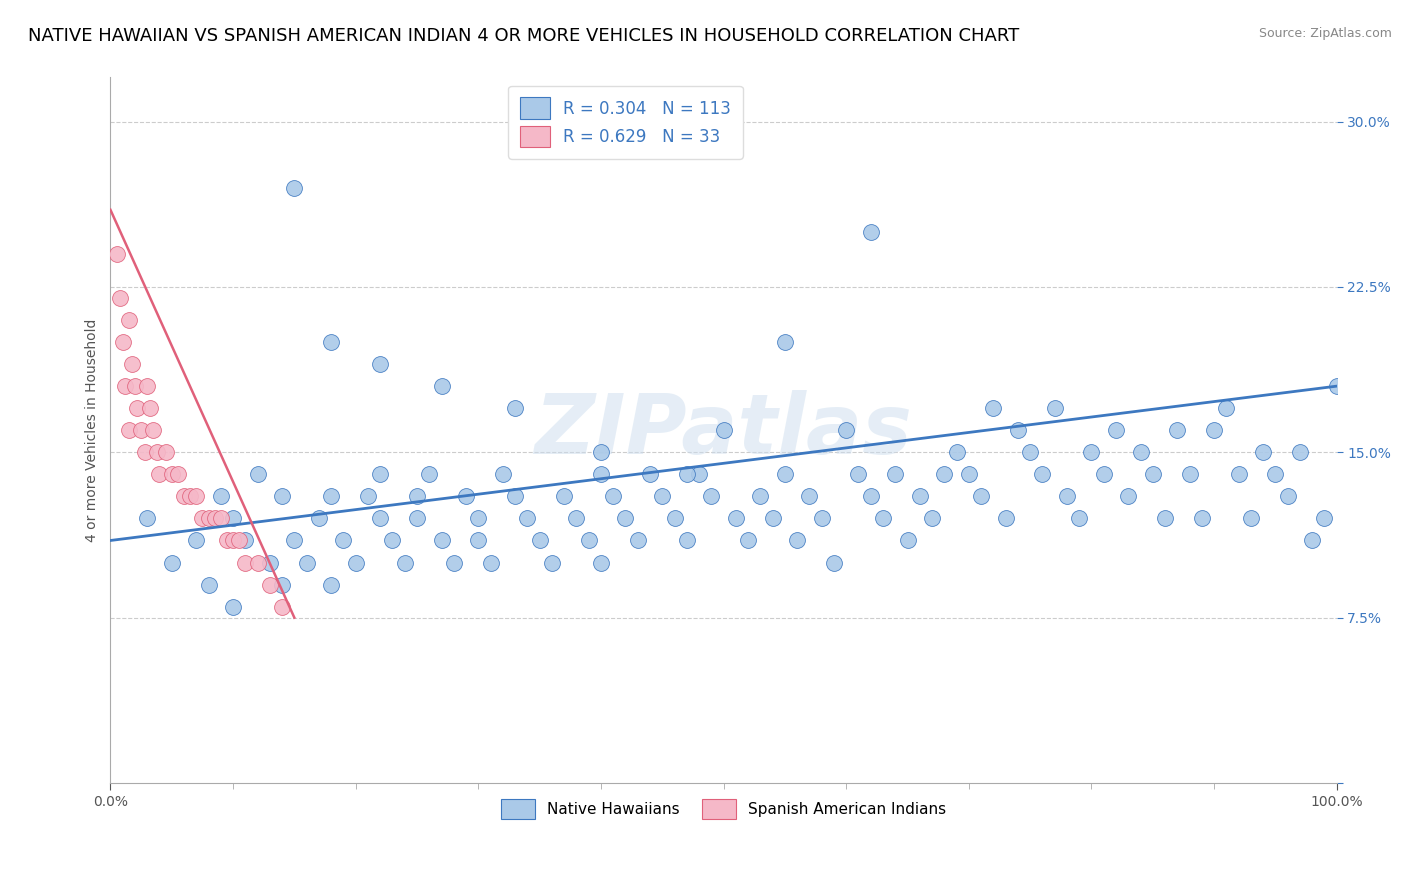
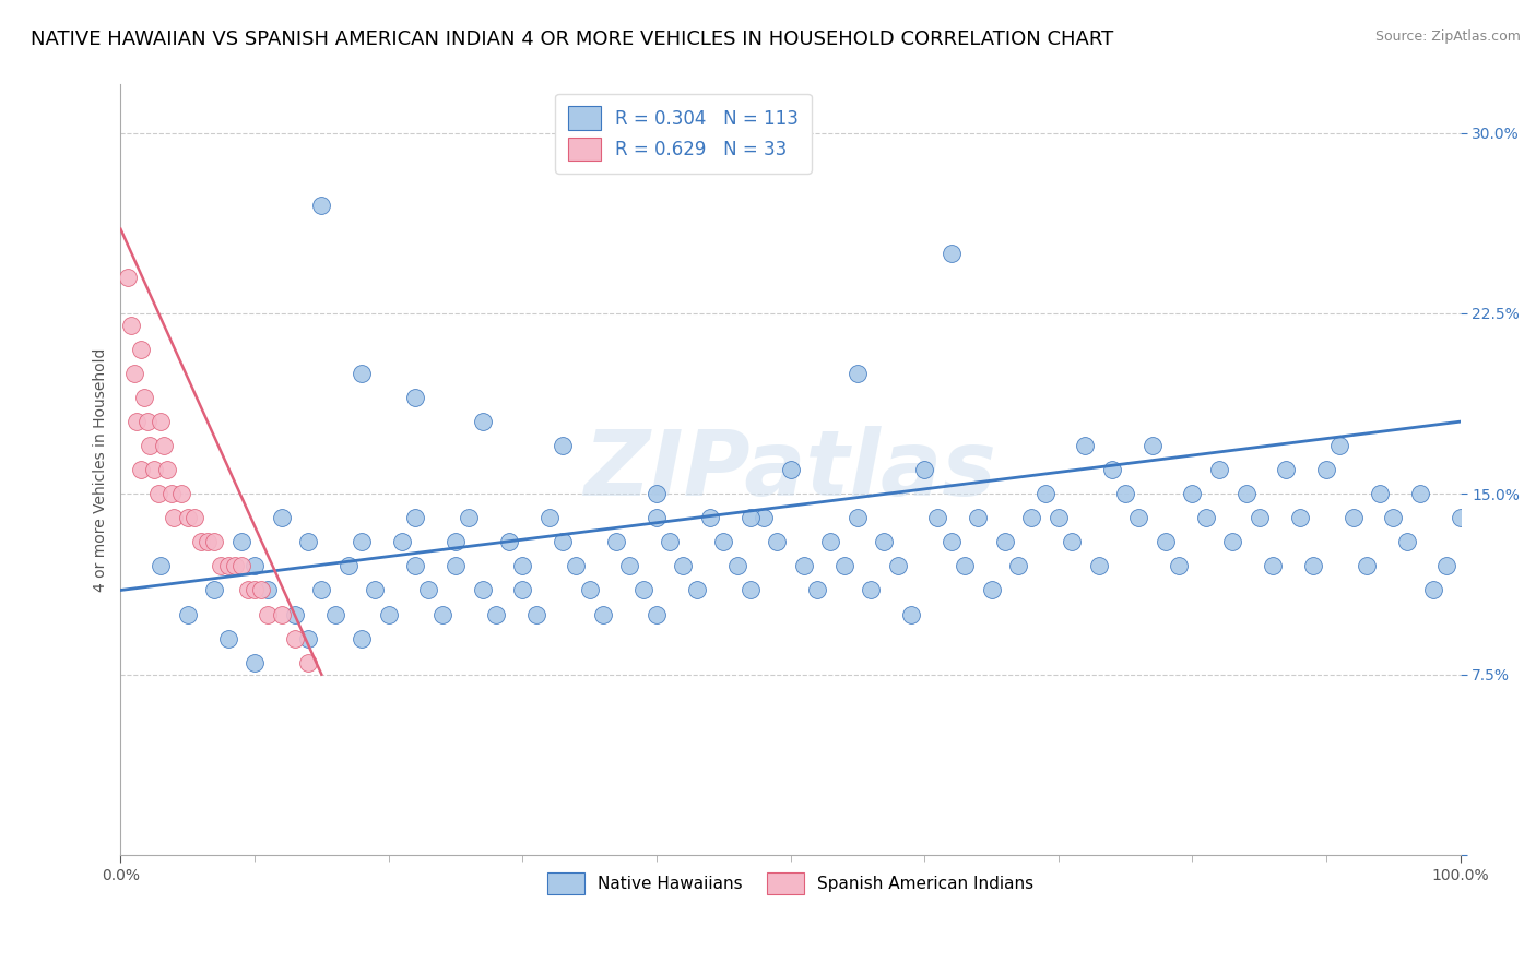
Native Hawaiians/100.0%: 18% -> 14%
